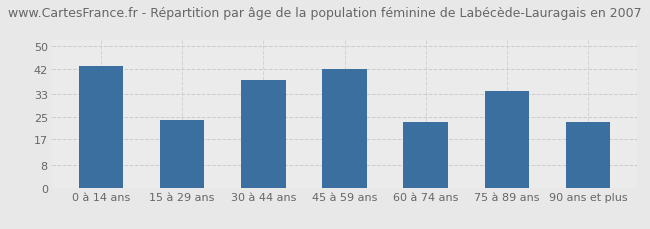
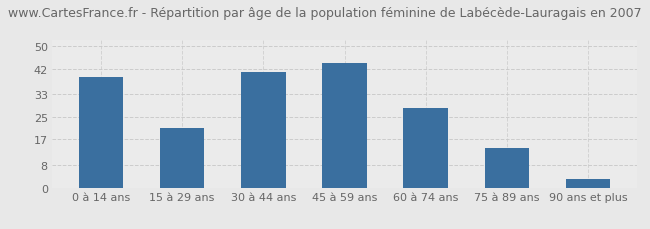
0 à 14 ans: 43 -> 39
15 à 29 ans: 24 -> 21
30 à 44 ans: 38 -> 41
45 à 59 ans: 42 -> 44
60 à 74 ans: 23 -> 28
75 à 89 ans: 34 -> 14
90 ans et plus: 23 -> 3
